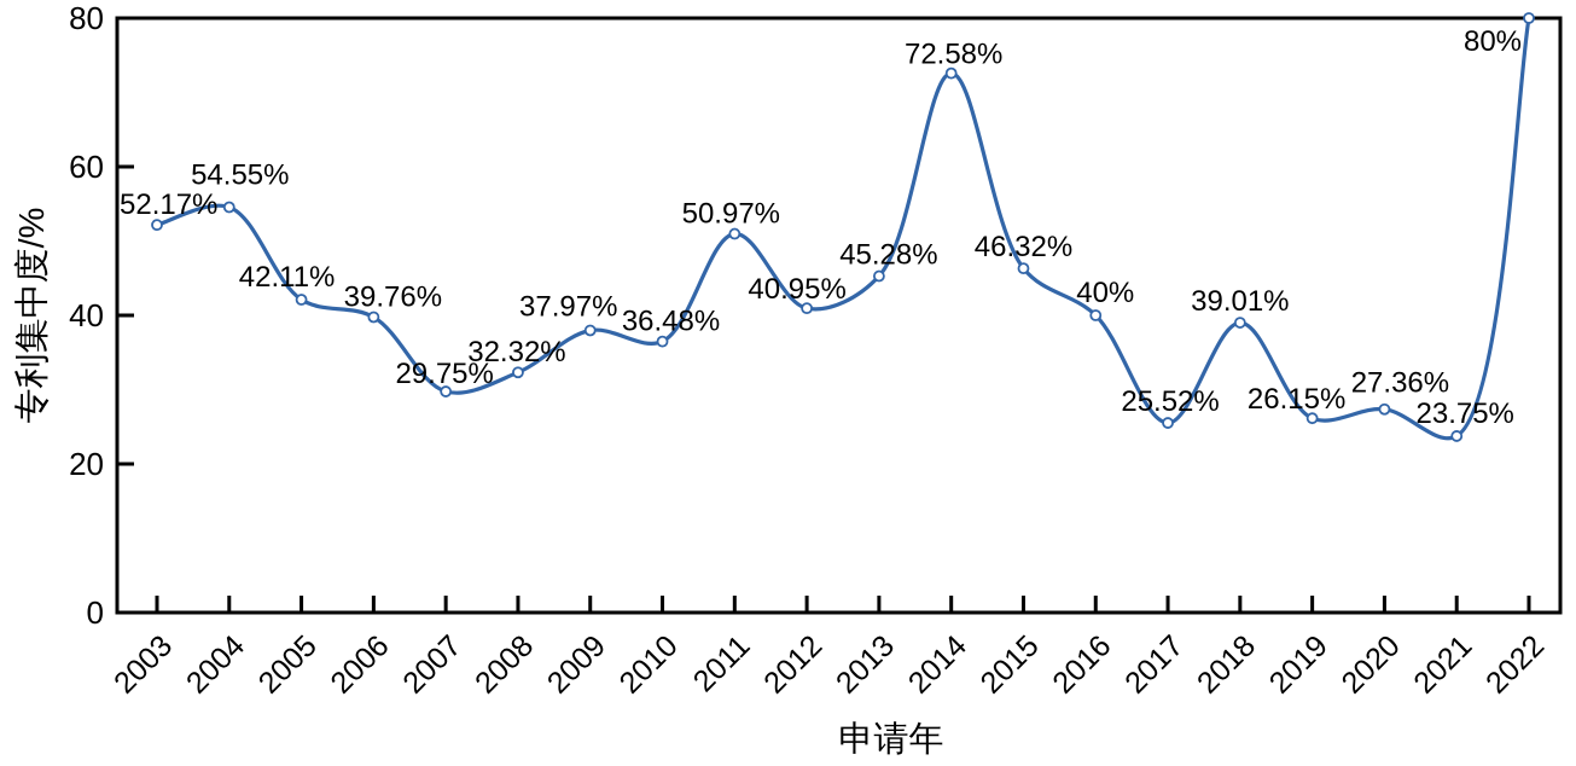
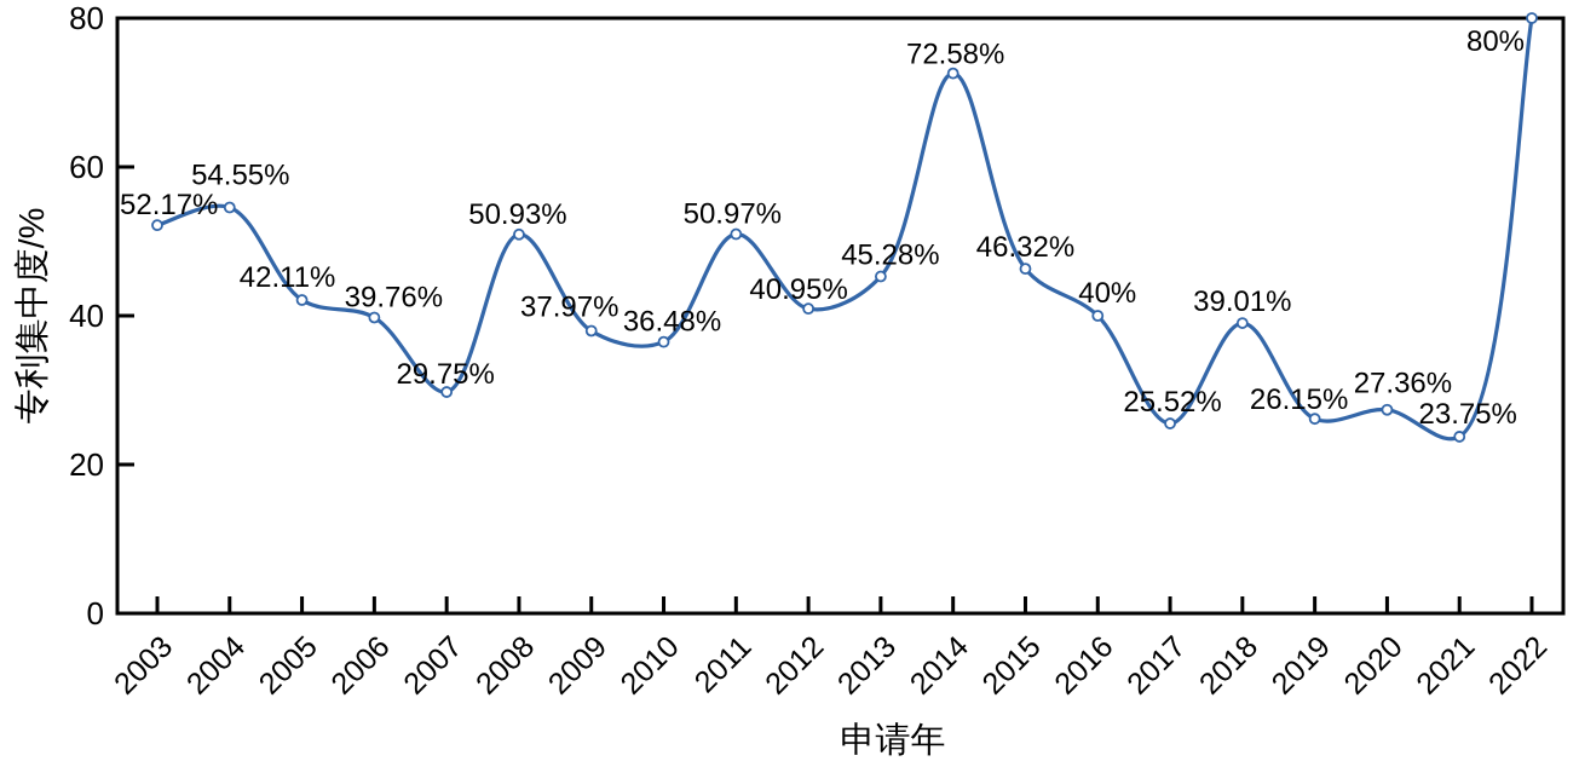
2008: 32.32% -> 50.93%
